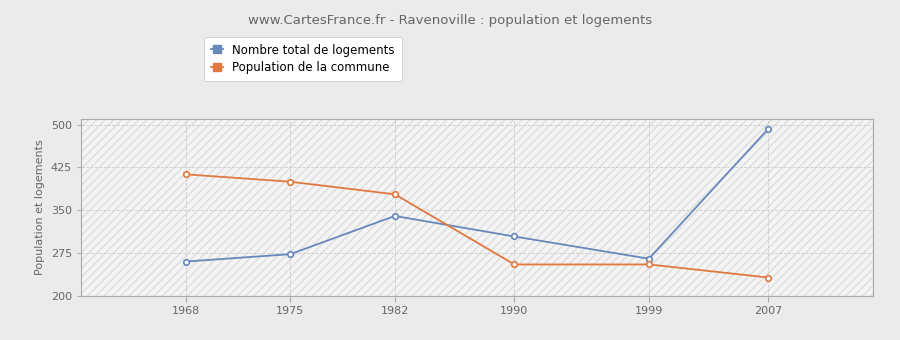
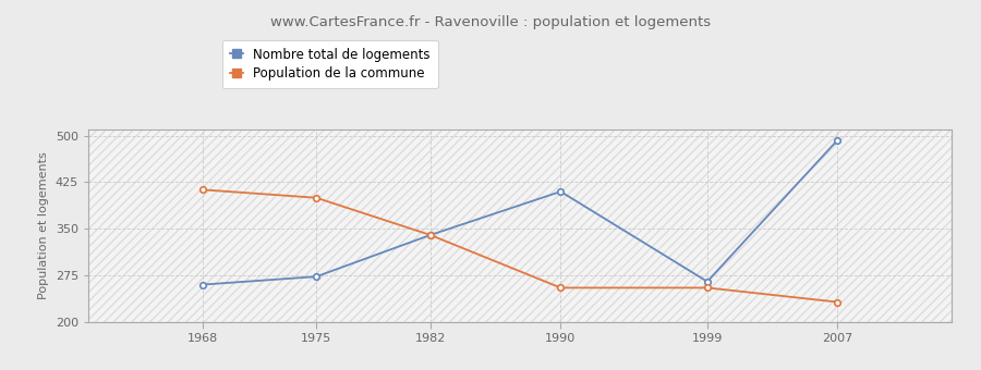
Population de la commune/1982: 378 -> 340
Nombre total de logements/1990: 304 -> 410
